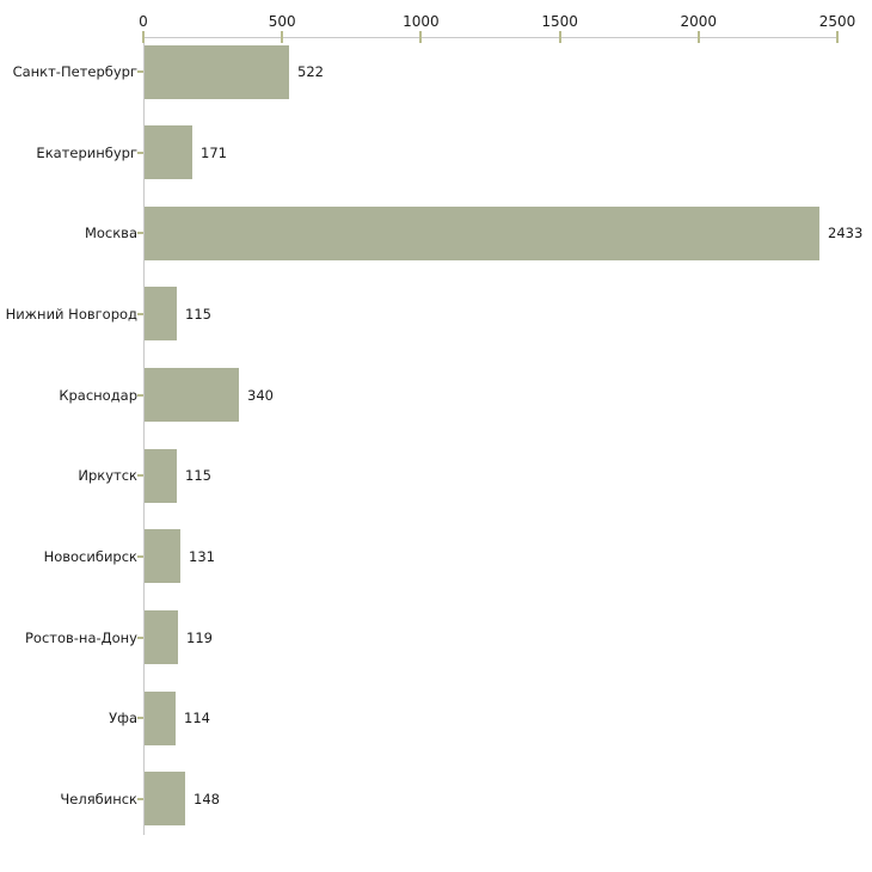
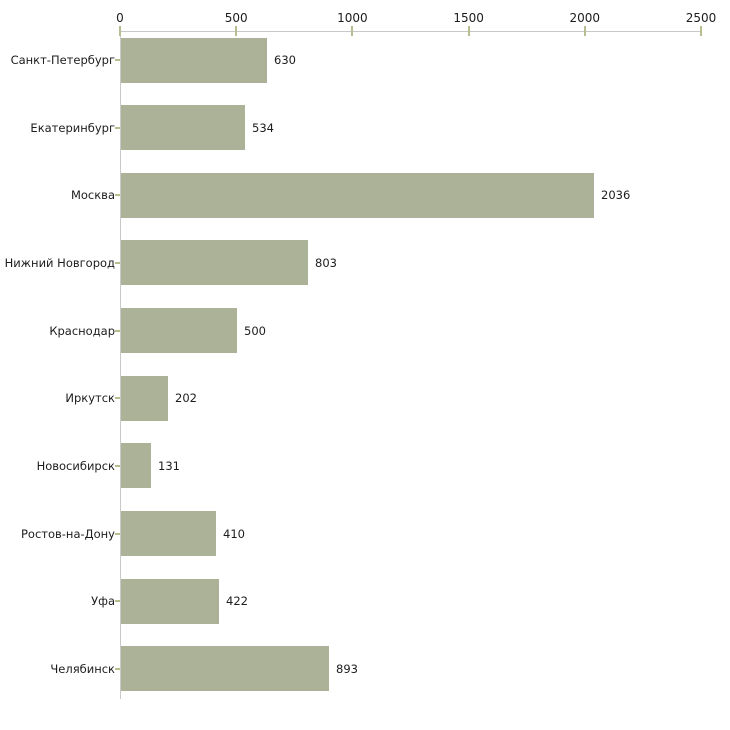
Санкт-Петербург: 522 -> 630
Екатеринбург: 171 -> 534
Москва: 2433 -> 2036
Нижний Новгород: 115 -> 803
Краснодар: 340 -> 500
Иркутск: 115 -> 202
Ростов-на-Дону: 119 -> 410
Уфа: 114 -> 422
Челябинск: 148 -> 893
